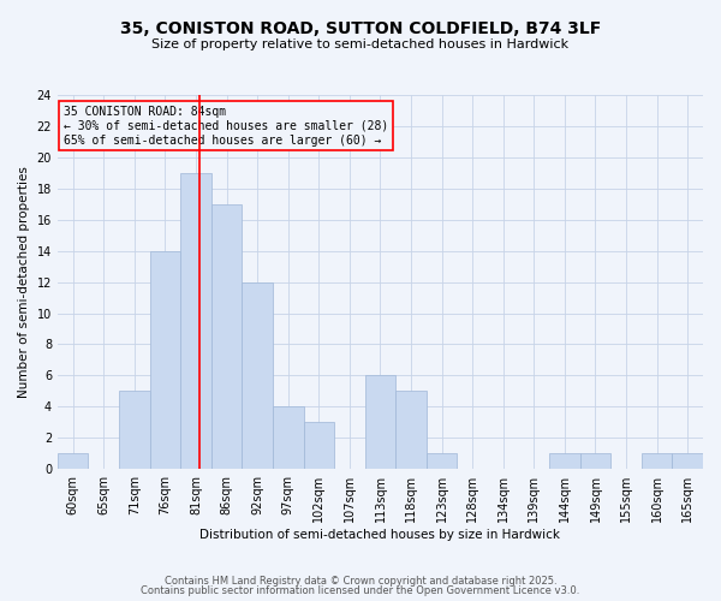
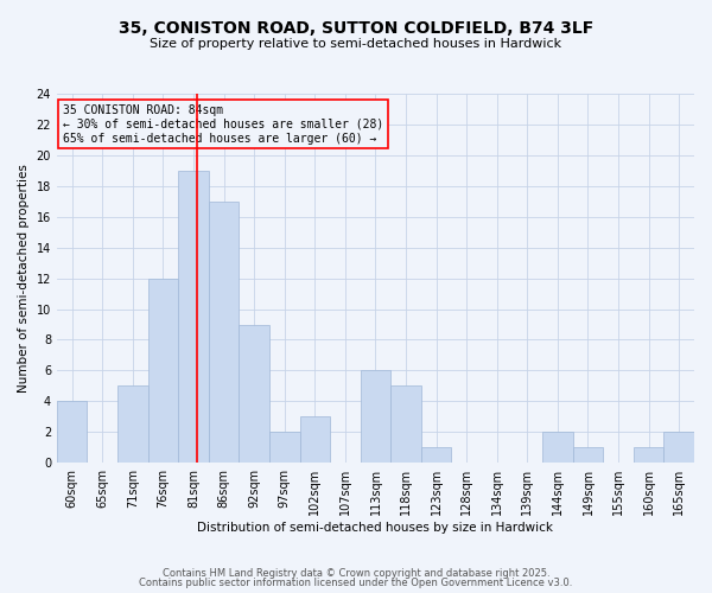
60sqm: 1 -> 4
76sqm: 14 -> 12
92sqm: 12 -> 9
97sqm: 4 -> 2
144sqm: 1 -> 2
165sqm: 1 -> 2
